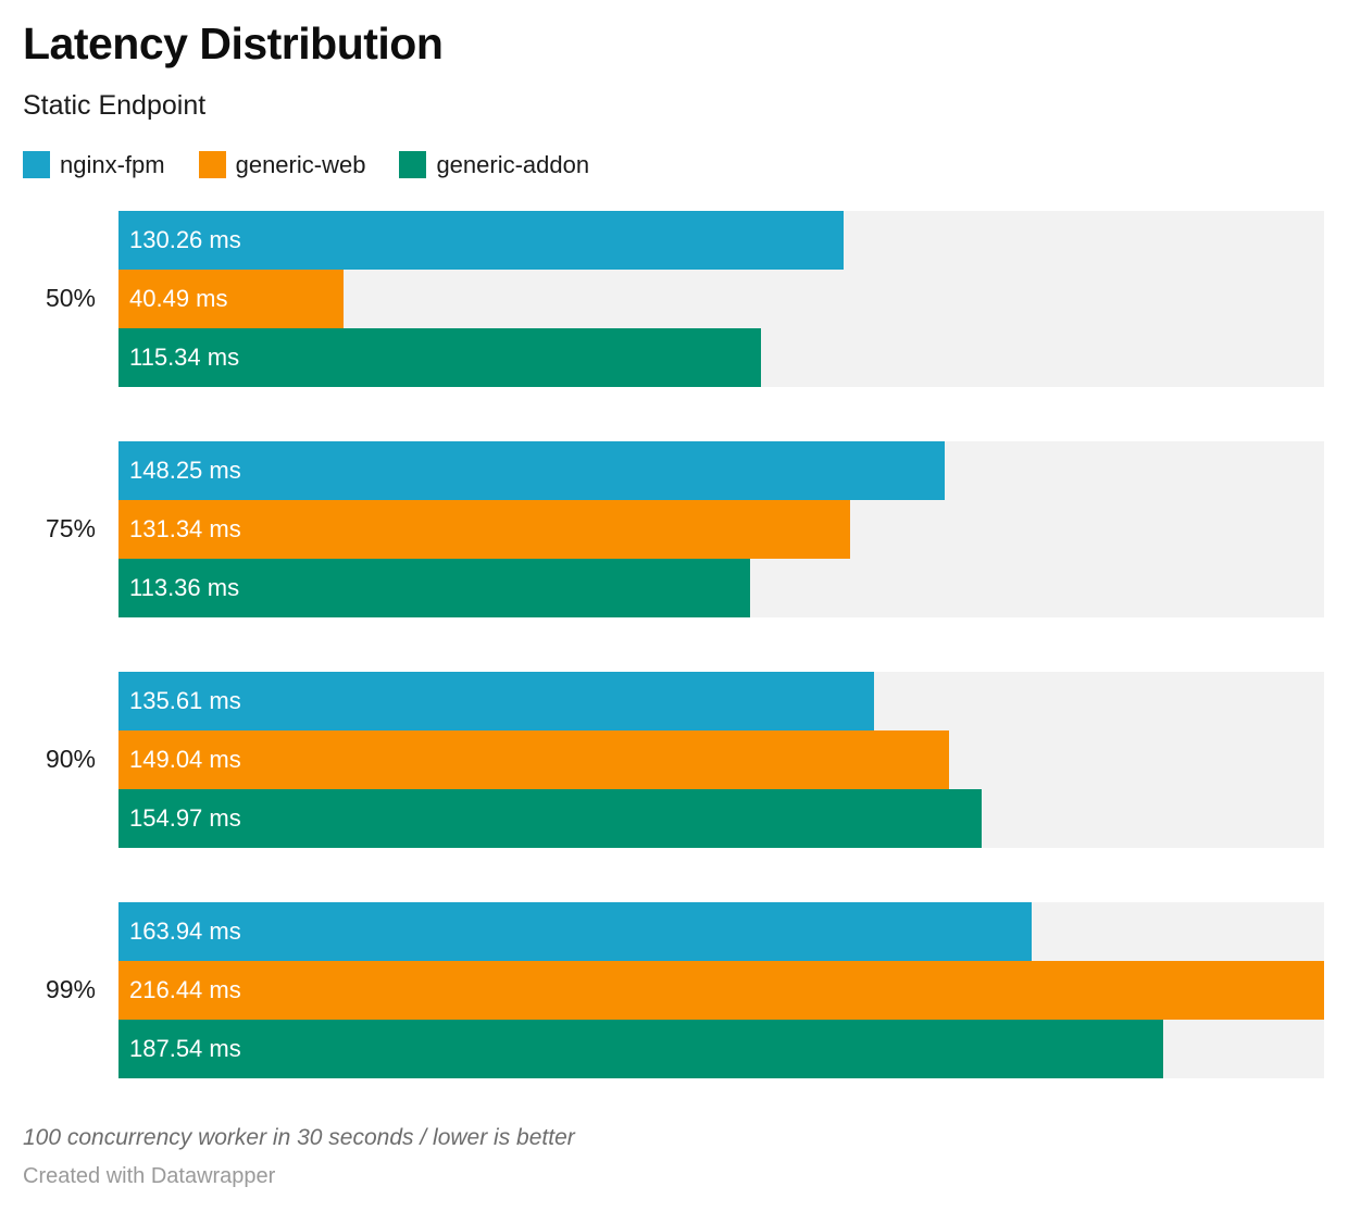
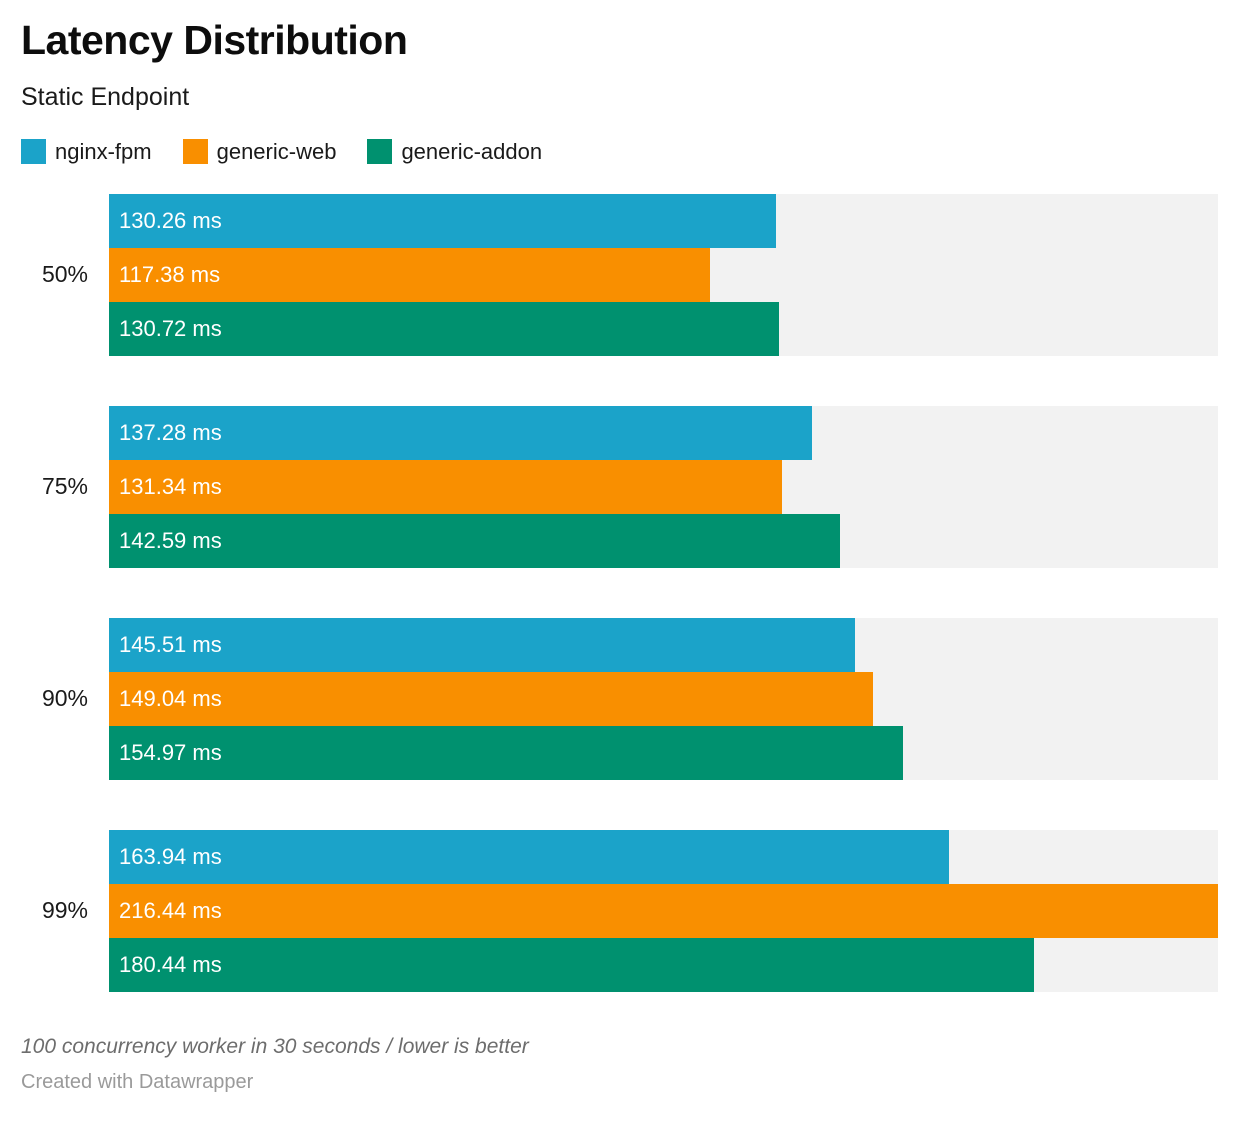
generic-web/50%: 40.49 -> 117.38
generic-addon/50%: 115.34 -> 130.72
nginx-fpm/75%: 148.25 -> 137.28
generic-addon/75%: 113.36 -> 142.59
nginx-fpm/90%: 135.61 -> 145.51
generic-addon/99%: 187.54 -> 180.44
